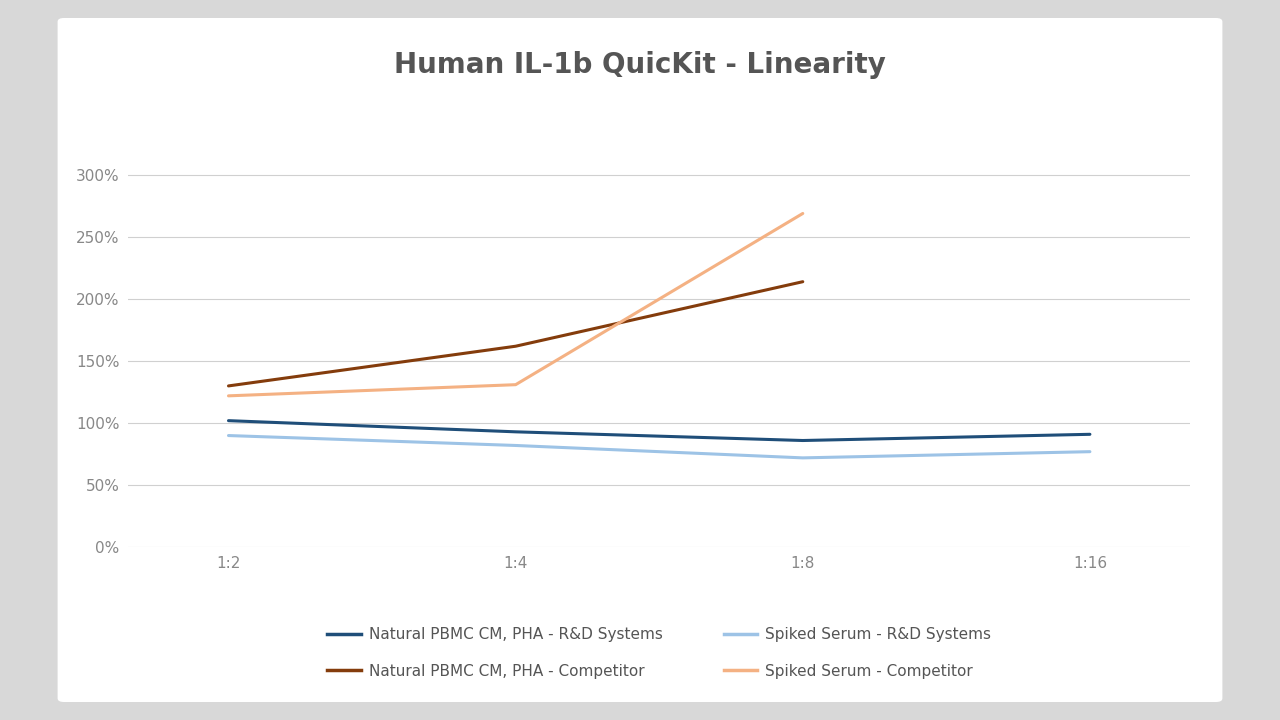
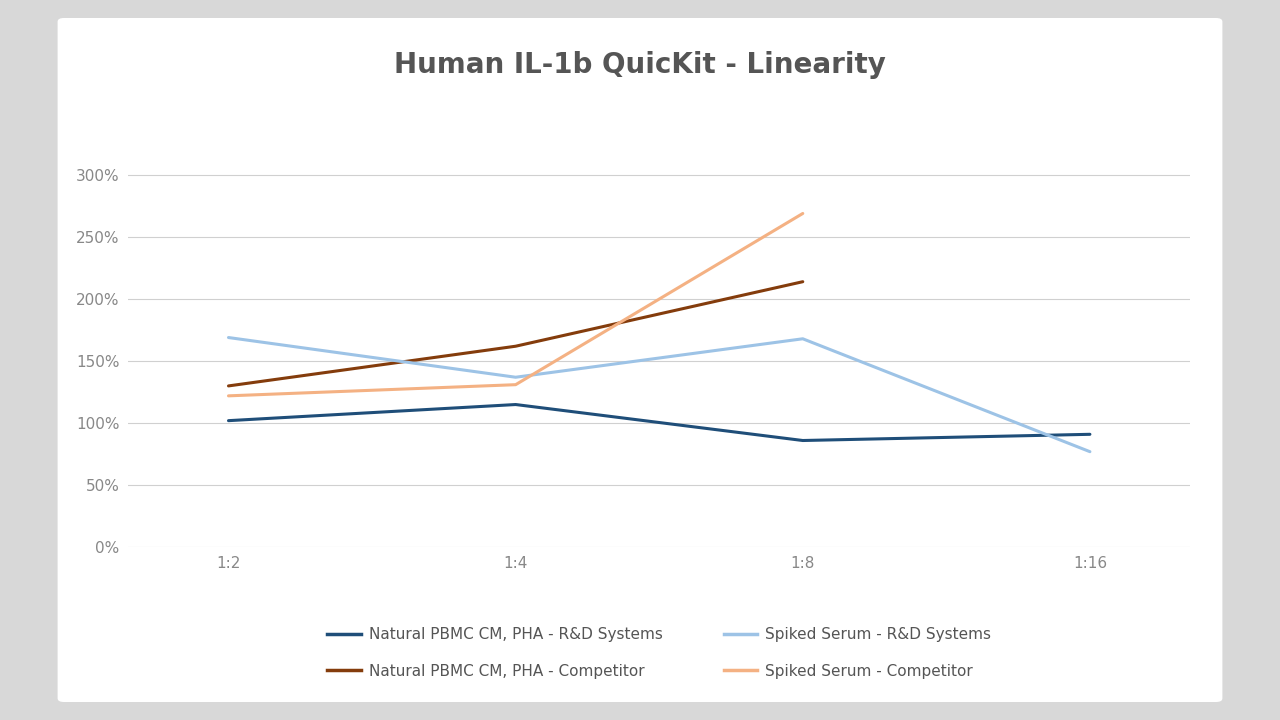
Spiked Serum - R&D Systems/1:2: 90% -> 169%
Natural PBMC CM, PHA - R&D Systems/1:4: 93% -> 115%
Spiked Serum - R&D Systems/1:4: 82% -> 137%
Spiked Serum - R&D Systems/1:8: 72% -> 168%
